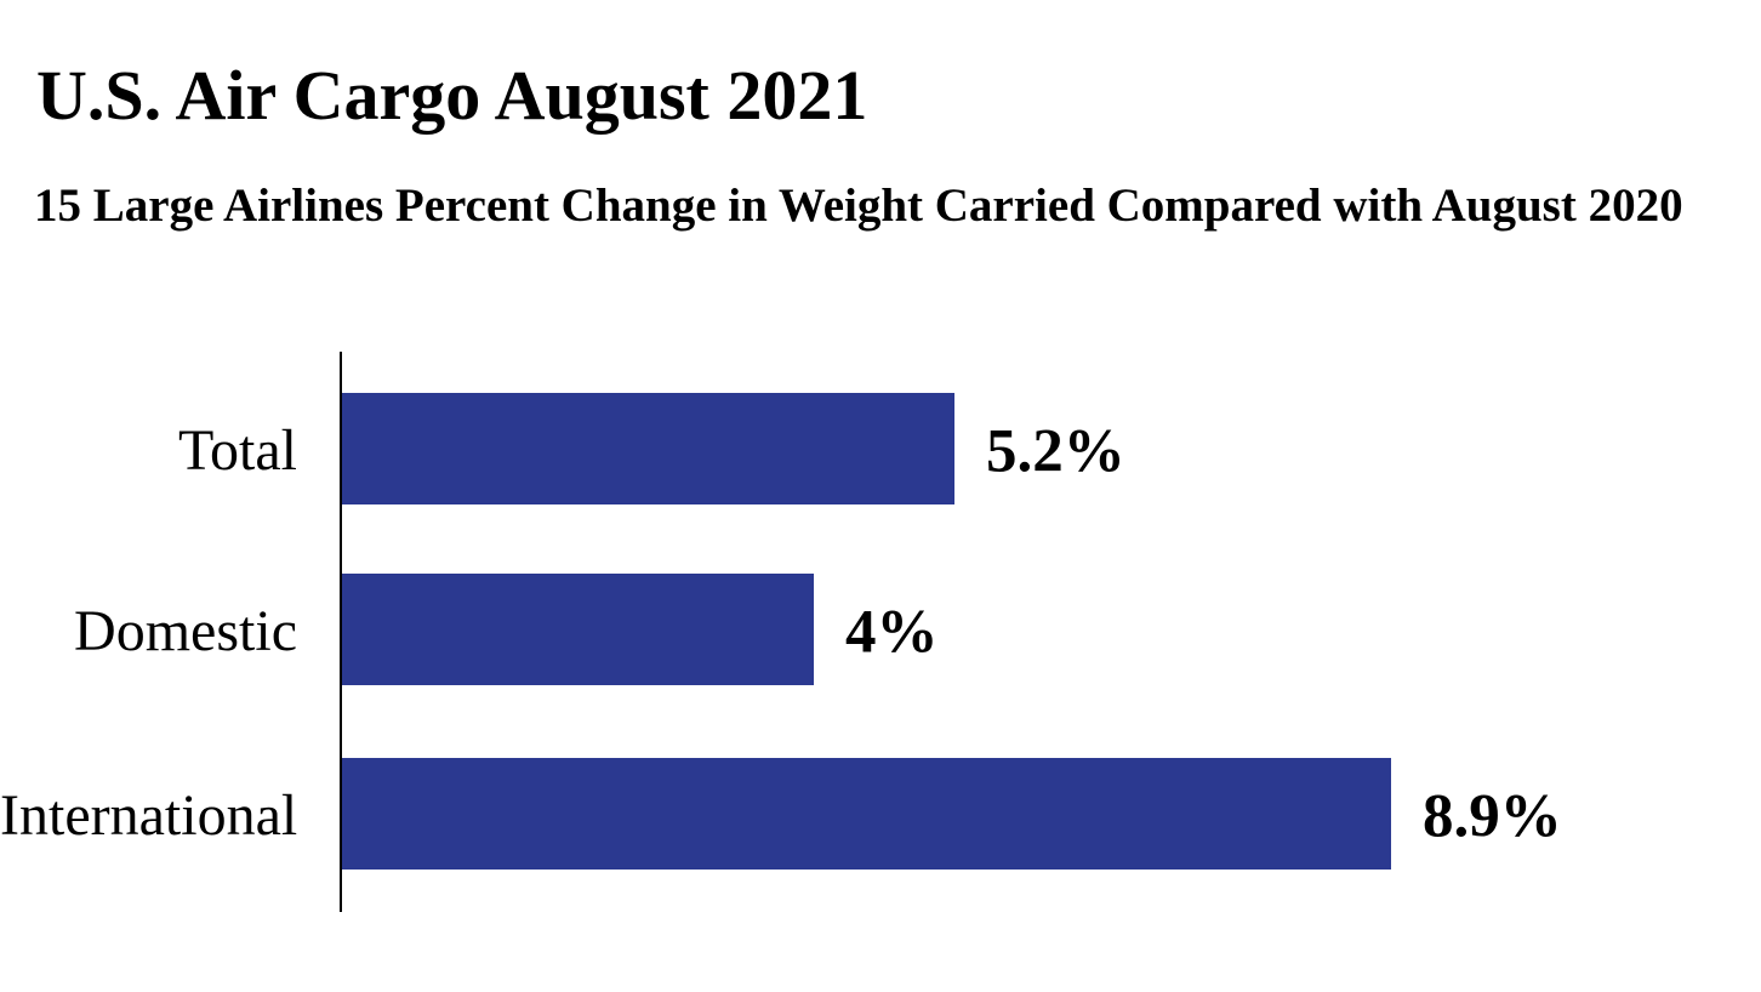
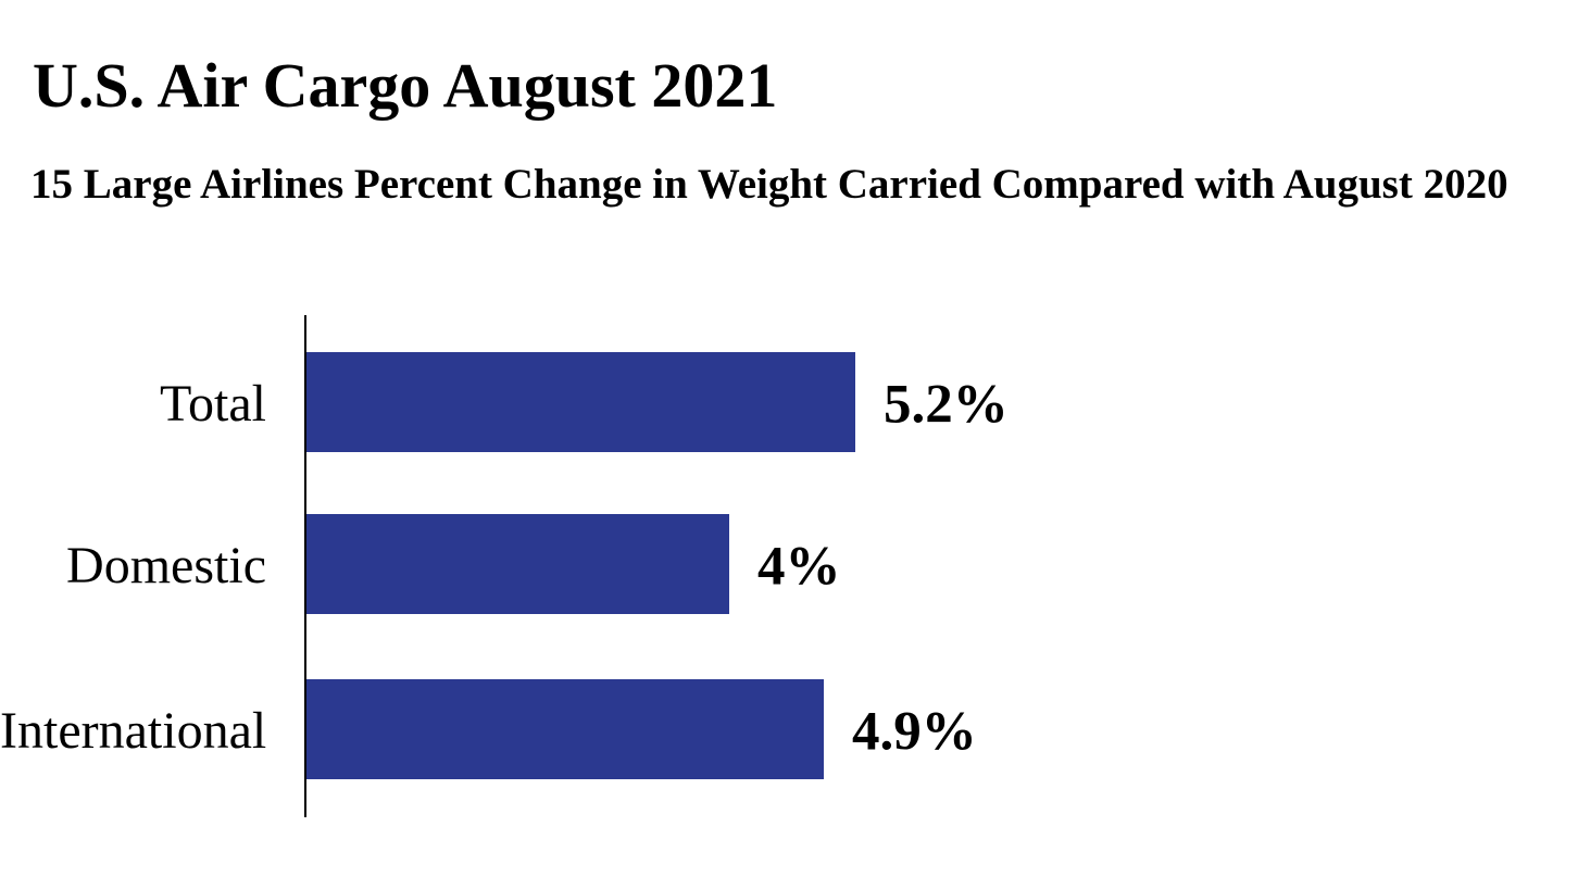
International: 8.9% -> 4.9%
